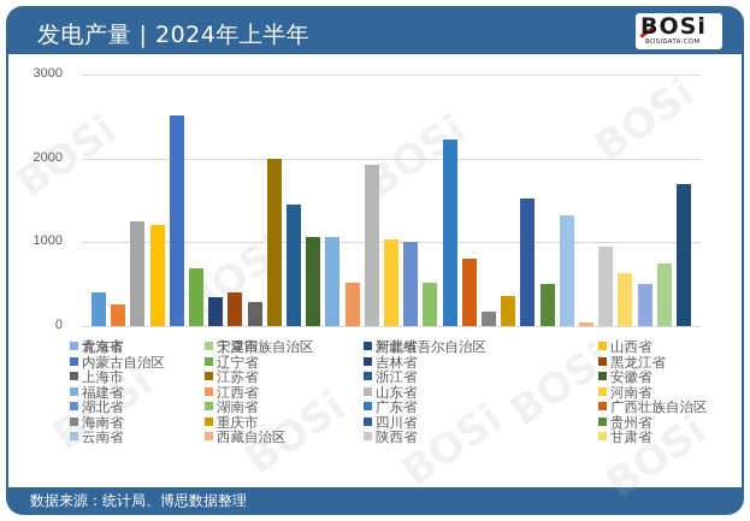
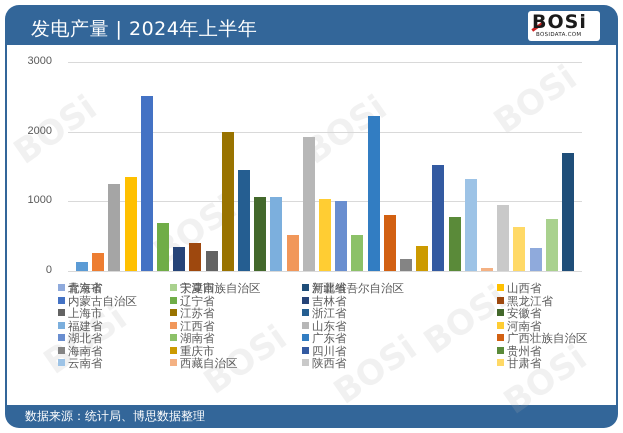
北京市: 400 -> 100
山西省: 1200 -> 1300
贵州省: 500 -> 800
青海省: 500 -> 300
